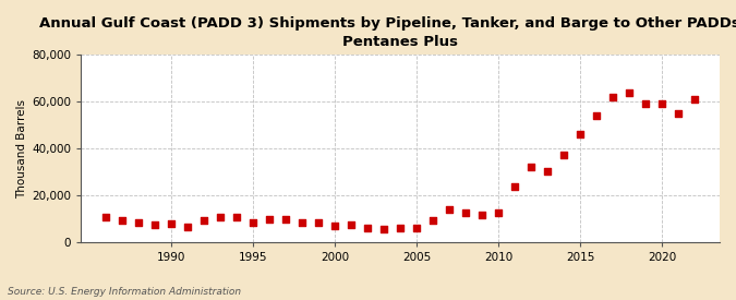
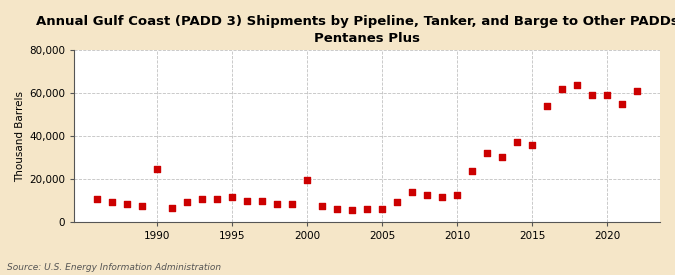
1990: 8,000 -> 24,500
1995: 8,500 -> 11,500
2000: 7,000 -> 19,500
2015: 46,000 -> 36,000
